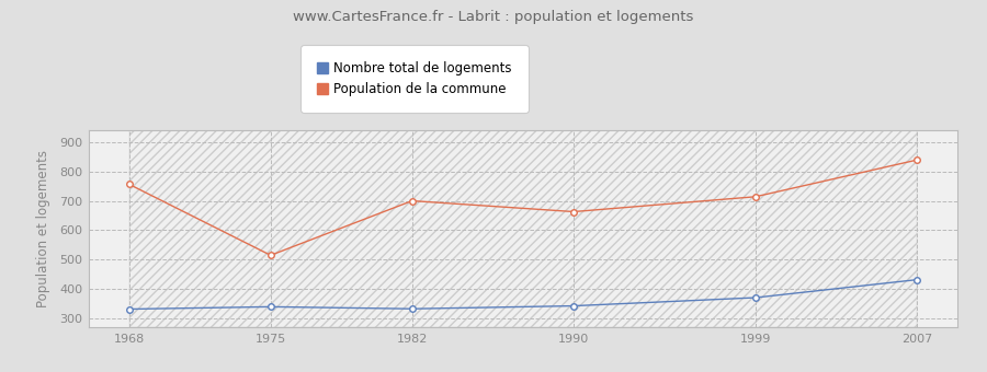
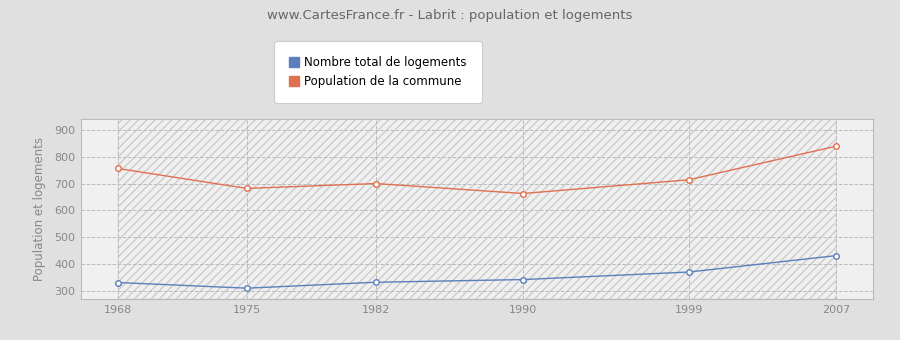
Nombre total de logements/1975: 340 -> 311
Population de la commune/1975: 515 -> 682
